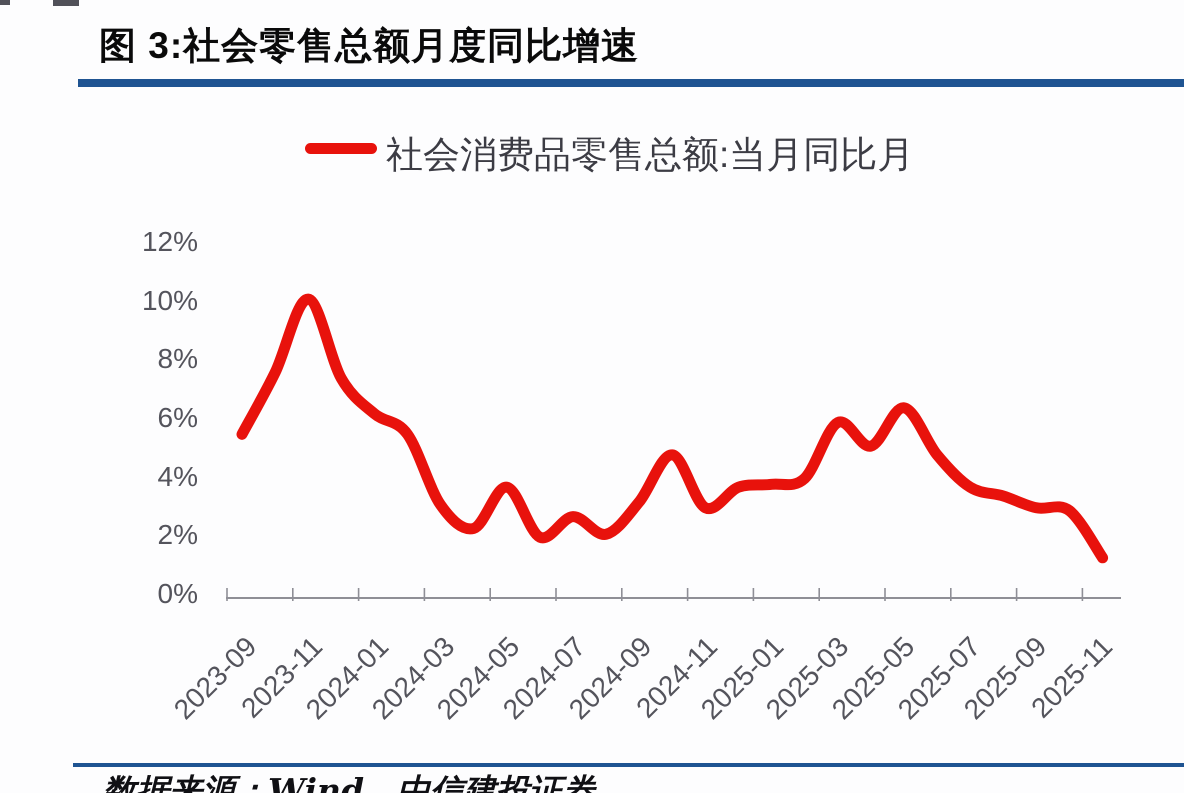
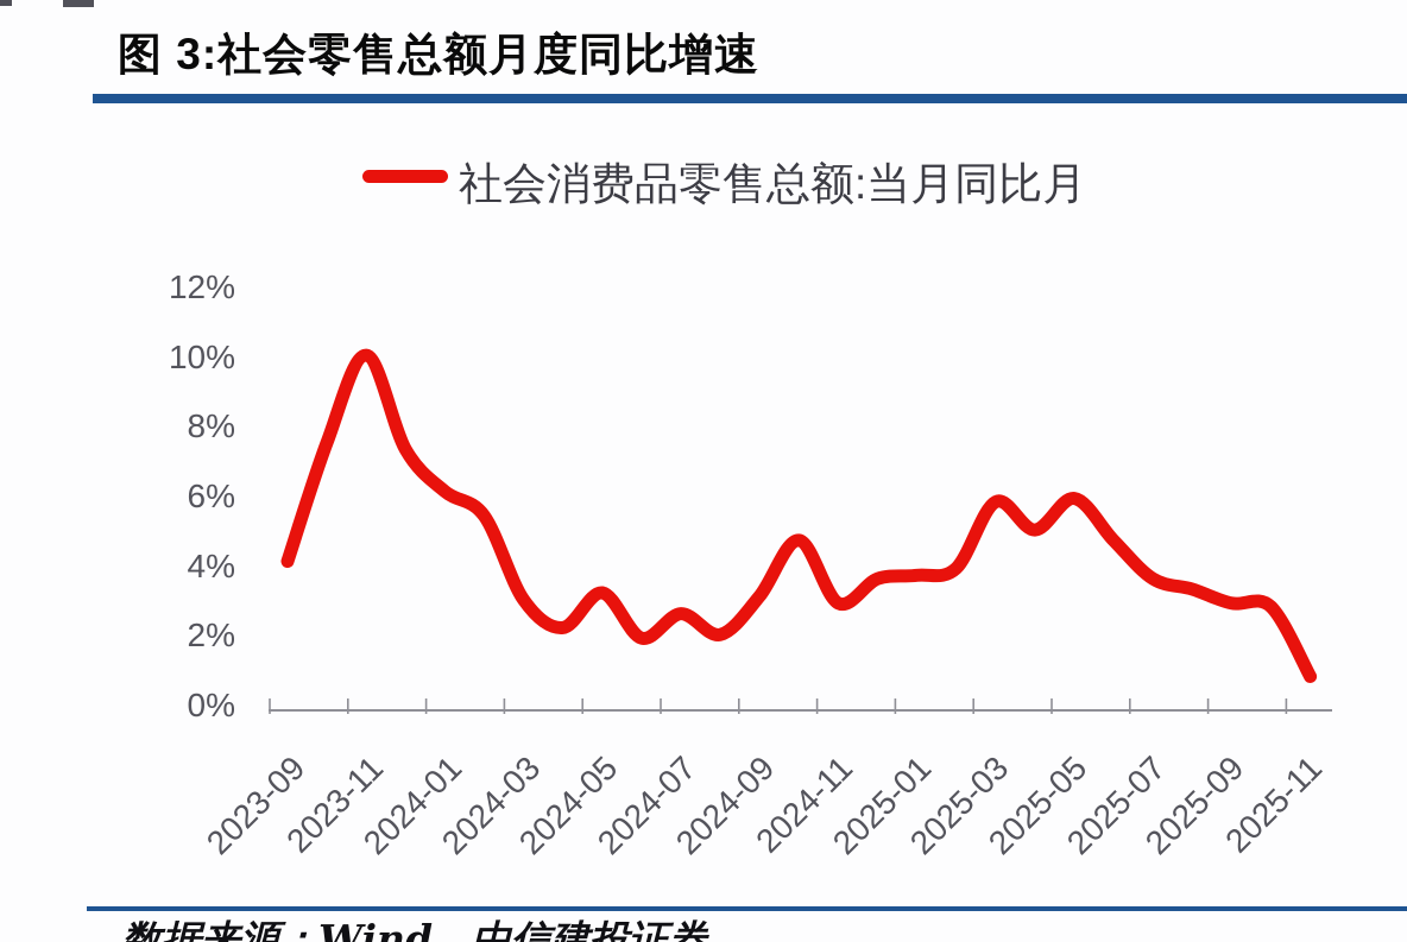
2023-09: 5.5% -> 4.2%
2024-05: 3.7% -> 3.3%
2025-05: 6.4% -> 6.0%
2025-11: 1.3% -> 0.9%
